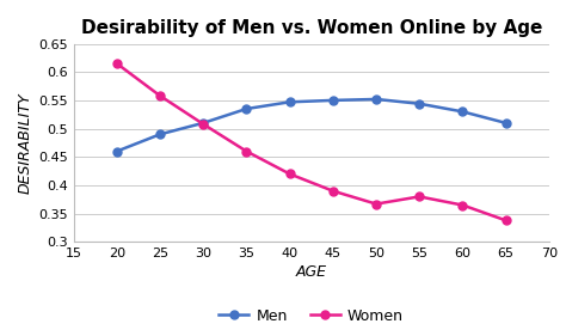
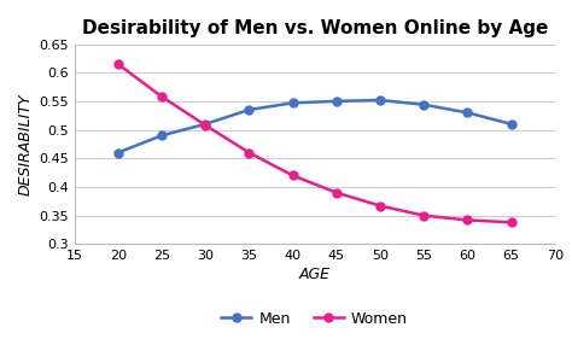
Women/55: 0.380 -> 0.350
Women/60: 0.365 -> 0.342
